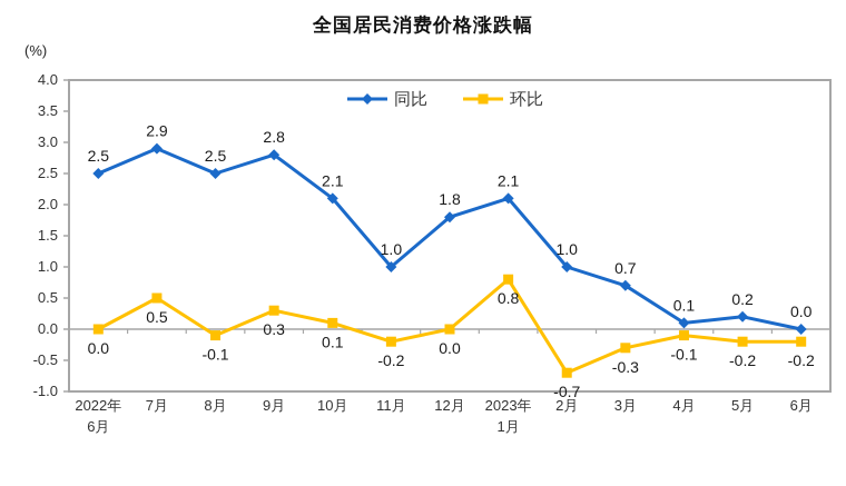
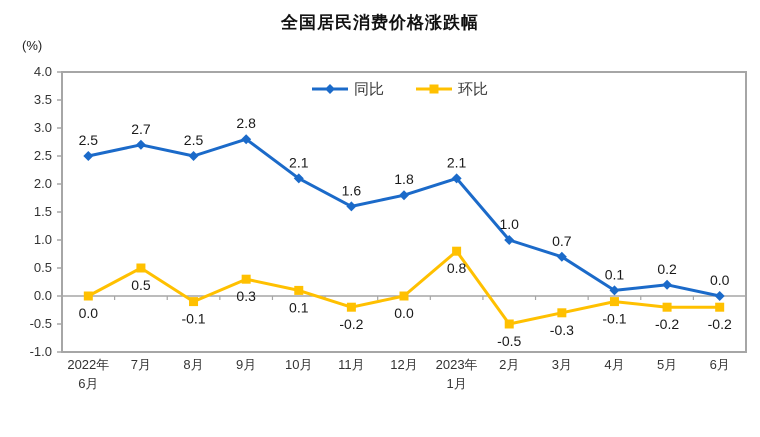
同比/7月: 2.9 -> 2.7
同比/11月: 1.0 -> 1.6
环比/2月: -0.7 -> -0.5
